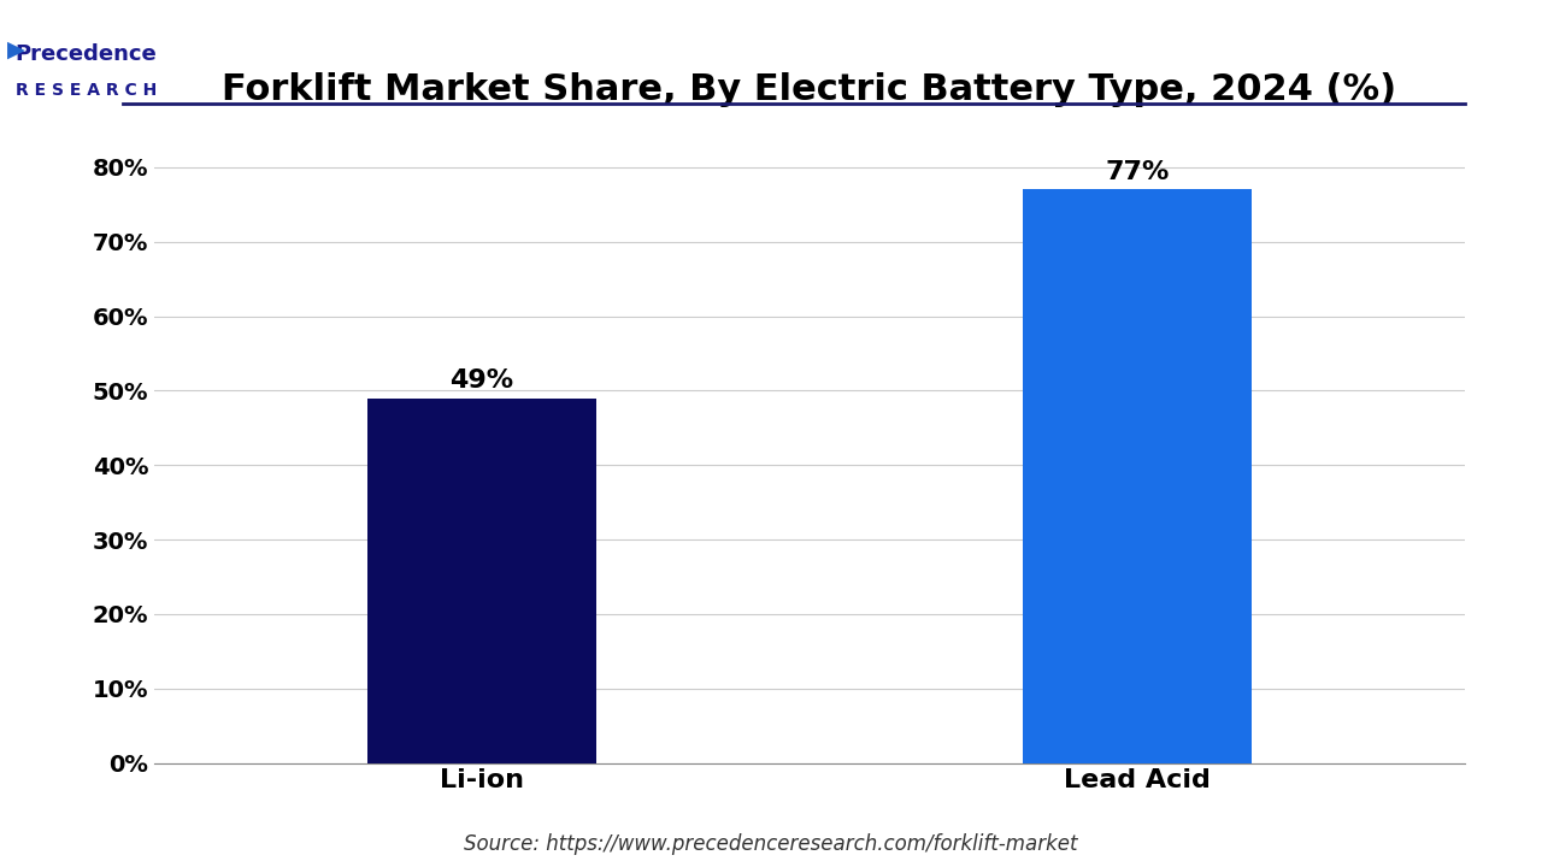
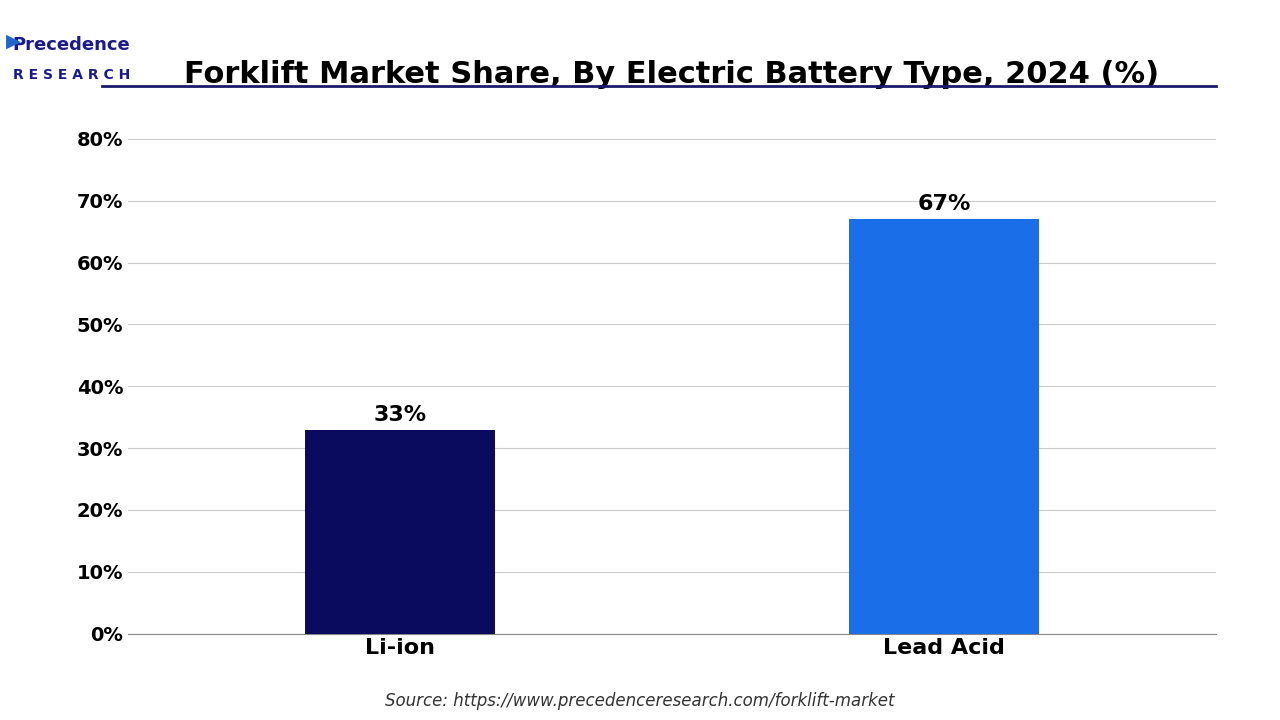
Li-ion: 49% -> 33%
Lead Acid: 77% -> 67%
